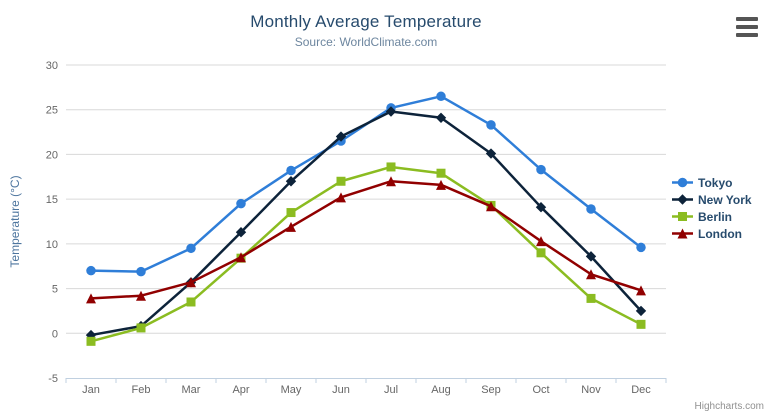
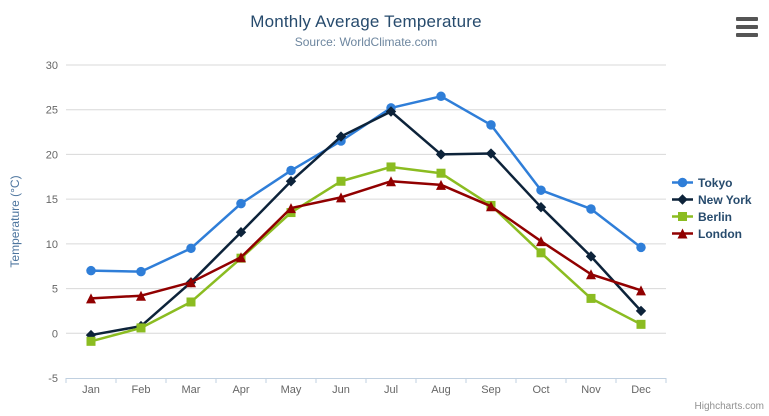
London/May: 12 -> 14
New York/Aug: 24 -> 20
Tokyo/Oct: 18 -> 16
